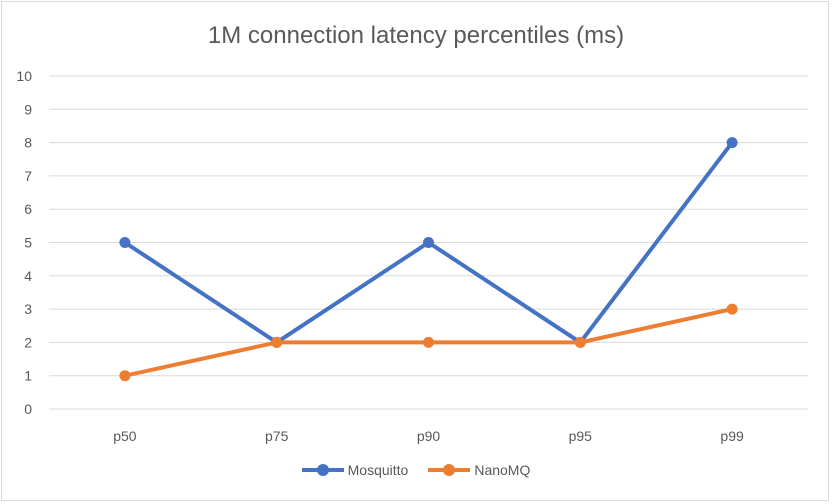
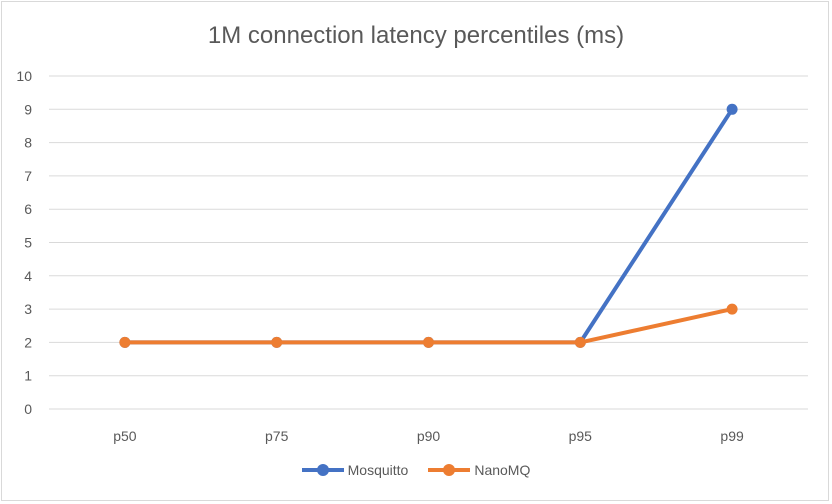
Mosquitto/p50: 5 -> 2
NanoMQ/p50: 1 -> 2
Mosquitto/p90: 5 -> 2
Mosquitto/p99: 8 -> 9
